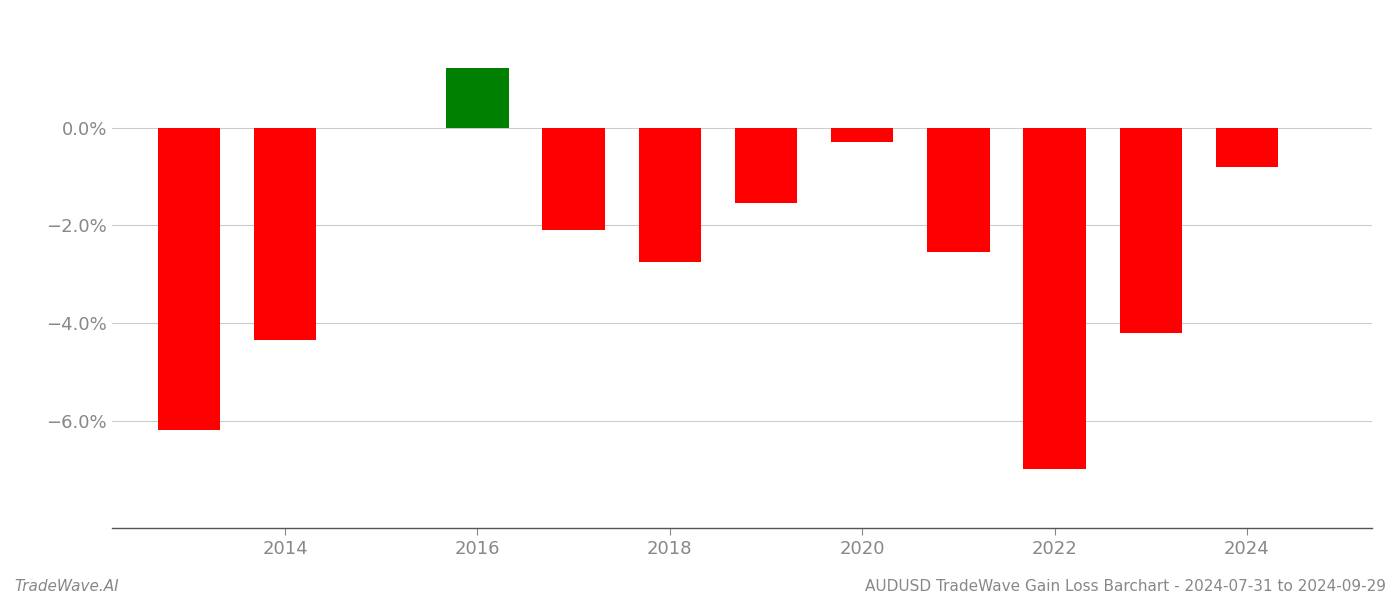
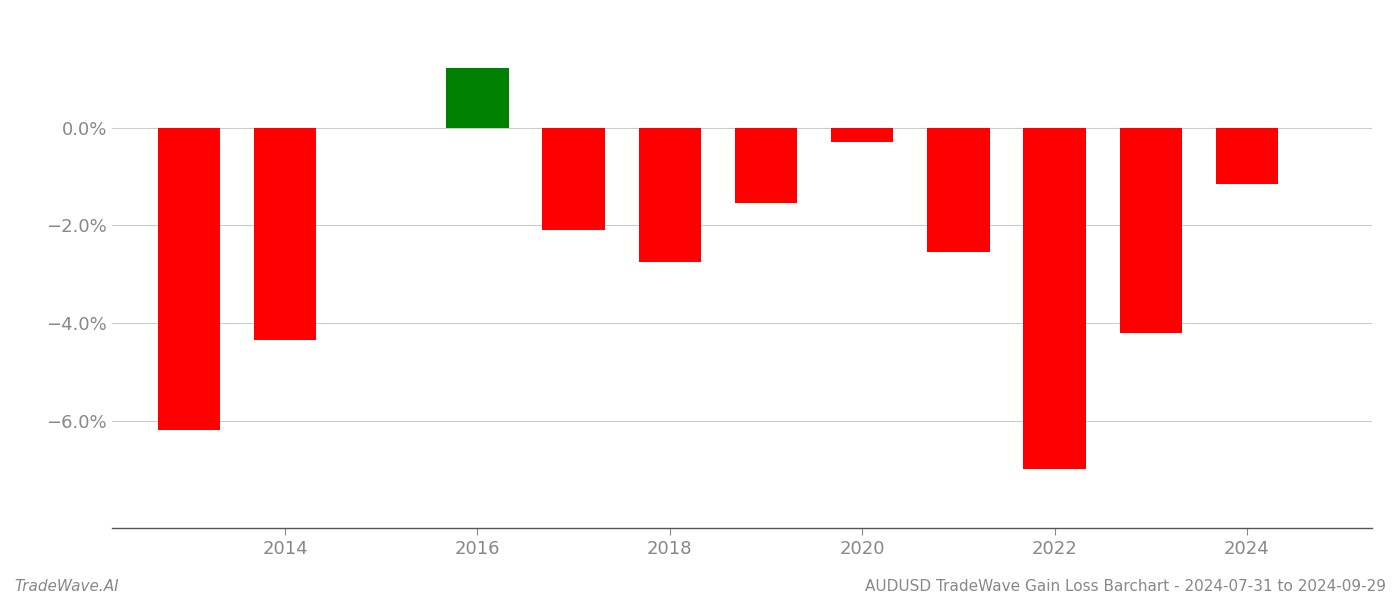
2024: -0.80% -> -1.15%
